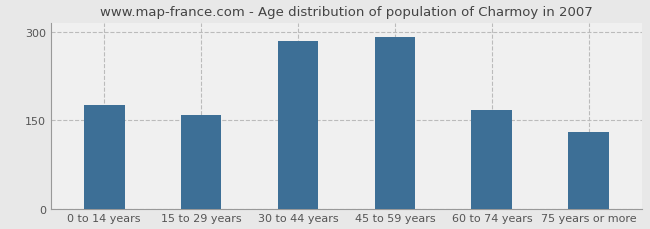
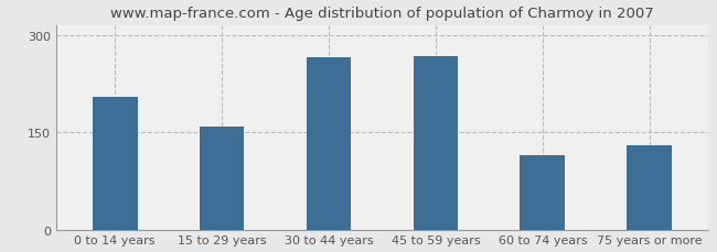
0 to 14 years: 175 -> 204
30 to 44 years: 284 -> 266
45 to 59 years: 291 -> 268
60 to 74 years: 168 -> 114
